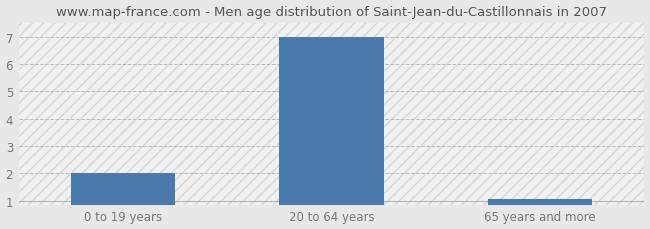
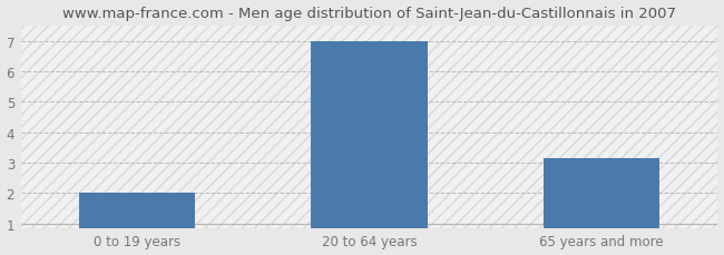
65 years and more: 1.05 -> 3.15
